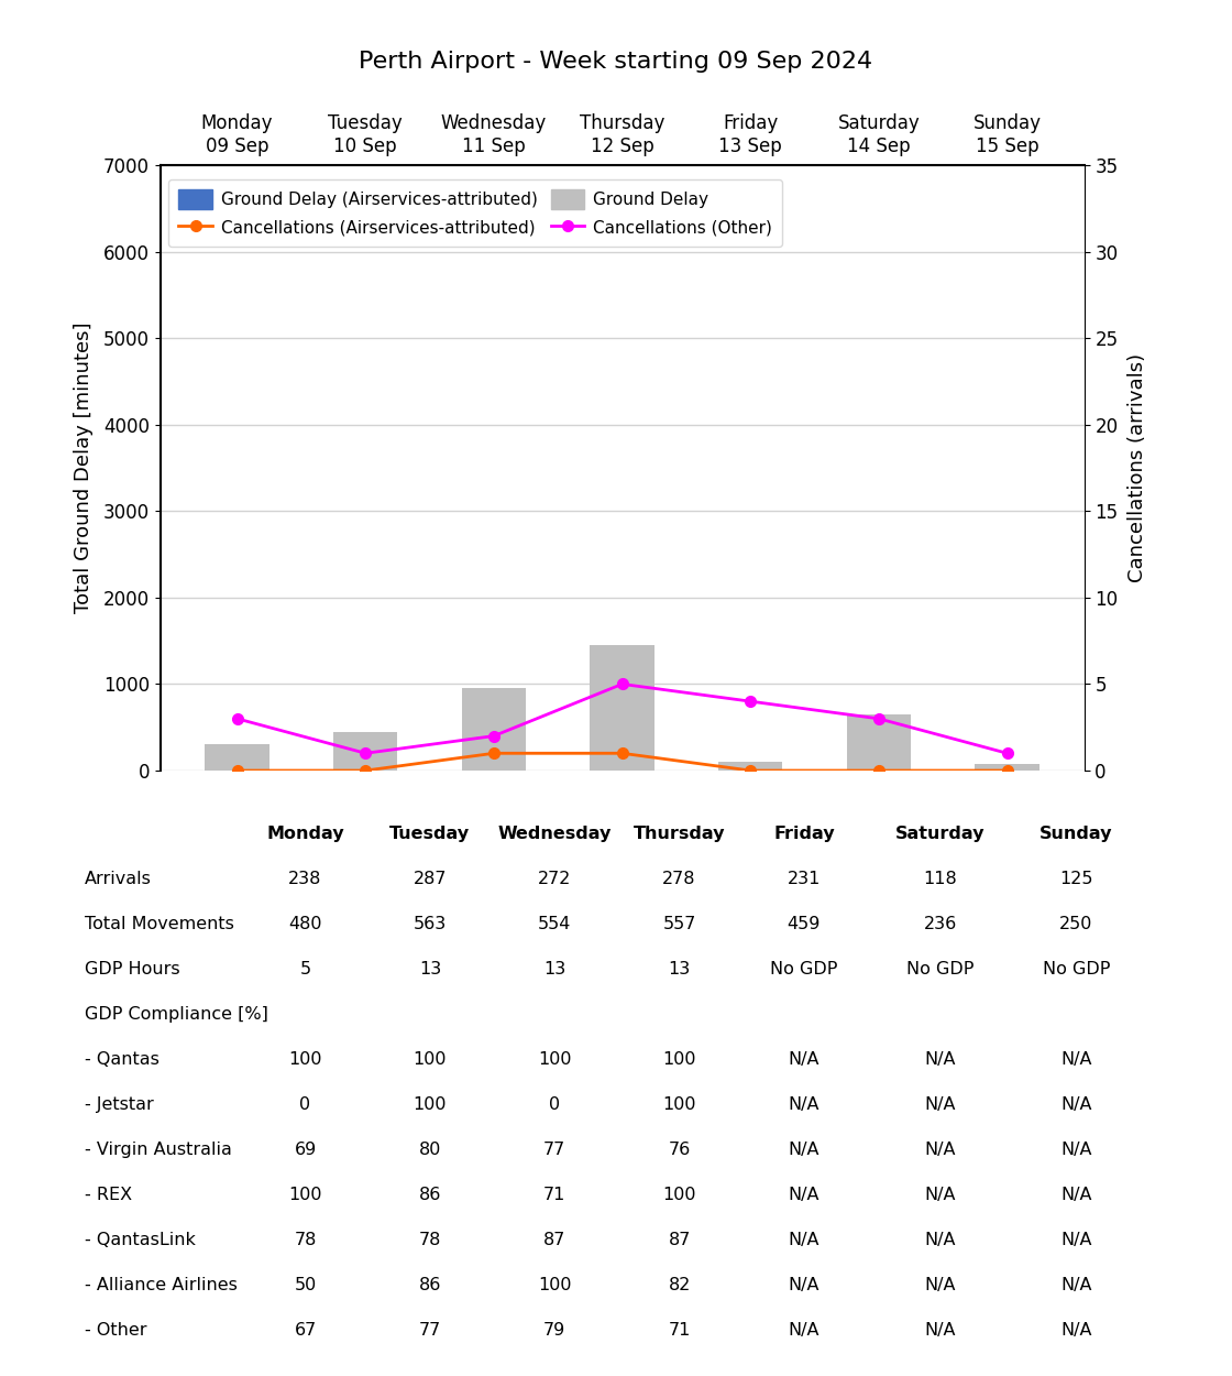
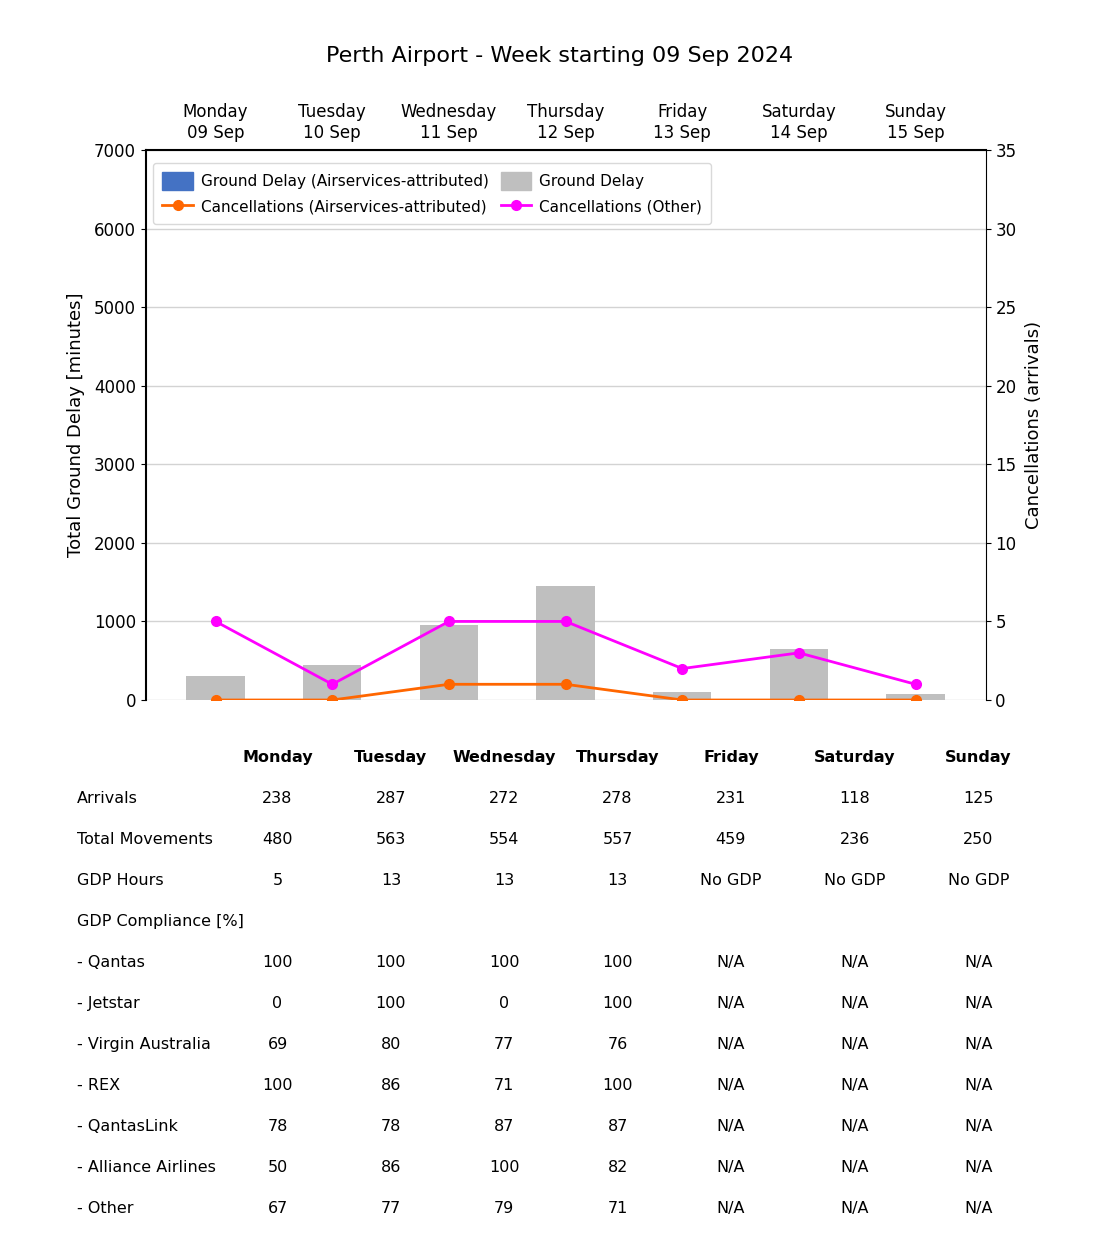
Cancellations (Other)/Monday 09 Sep: 3 -> 5
Cancellations (Other)/Wednesday 11 Sep: 2 -> 5
Cancellations (Other)/Friday 13 Sep: 4 -> 2
